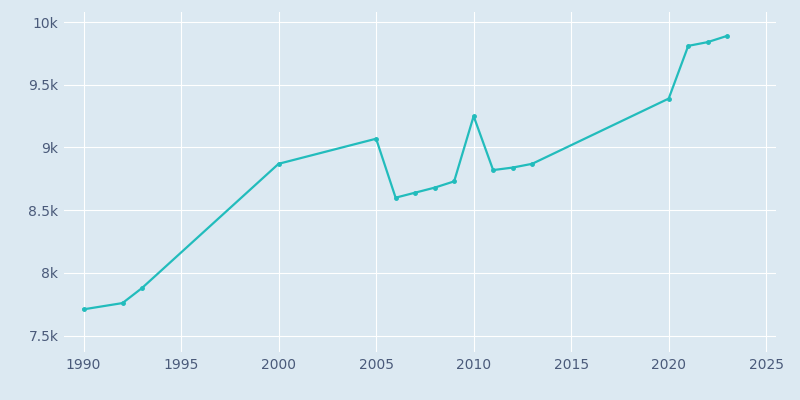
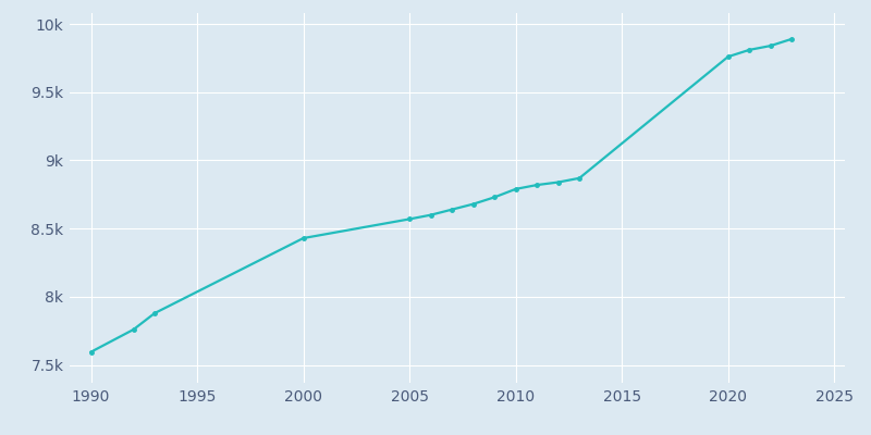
1990: 7.71k -> 7.60k
2000: 8.87k -> 8.43k
2005: 9.07k -> 8.57k
2010: 9.25k -> 8.79k
2020: 9.39k -> 9.76k
